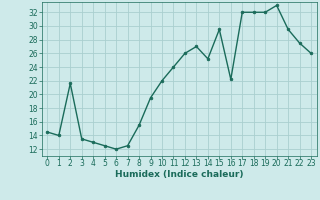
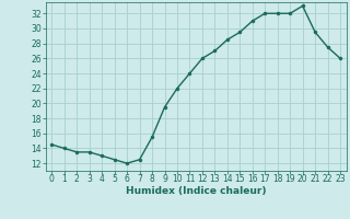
2: 21.6 -> 13.5
14: 25.2 -> 28.5
16: 22.2 -> 31.0
